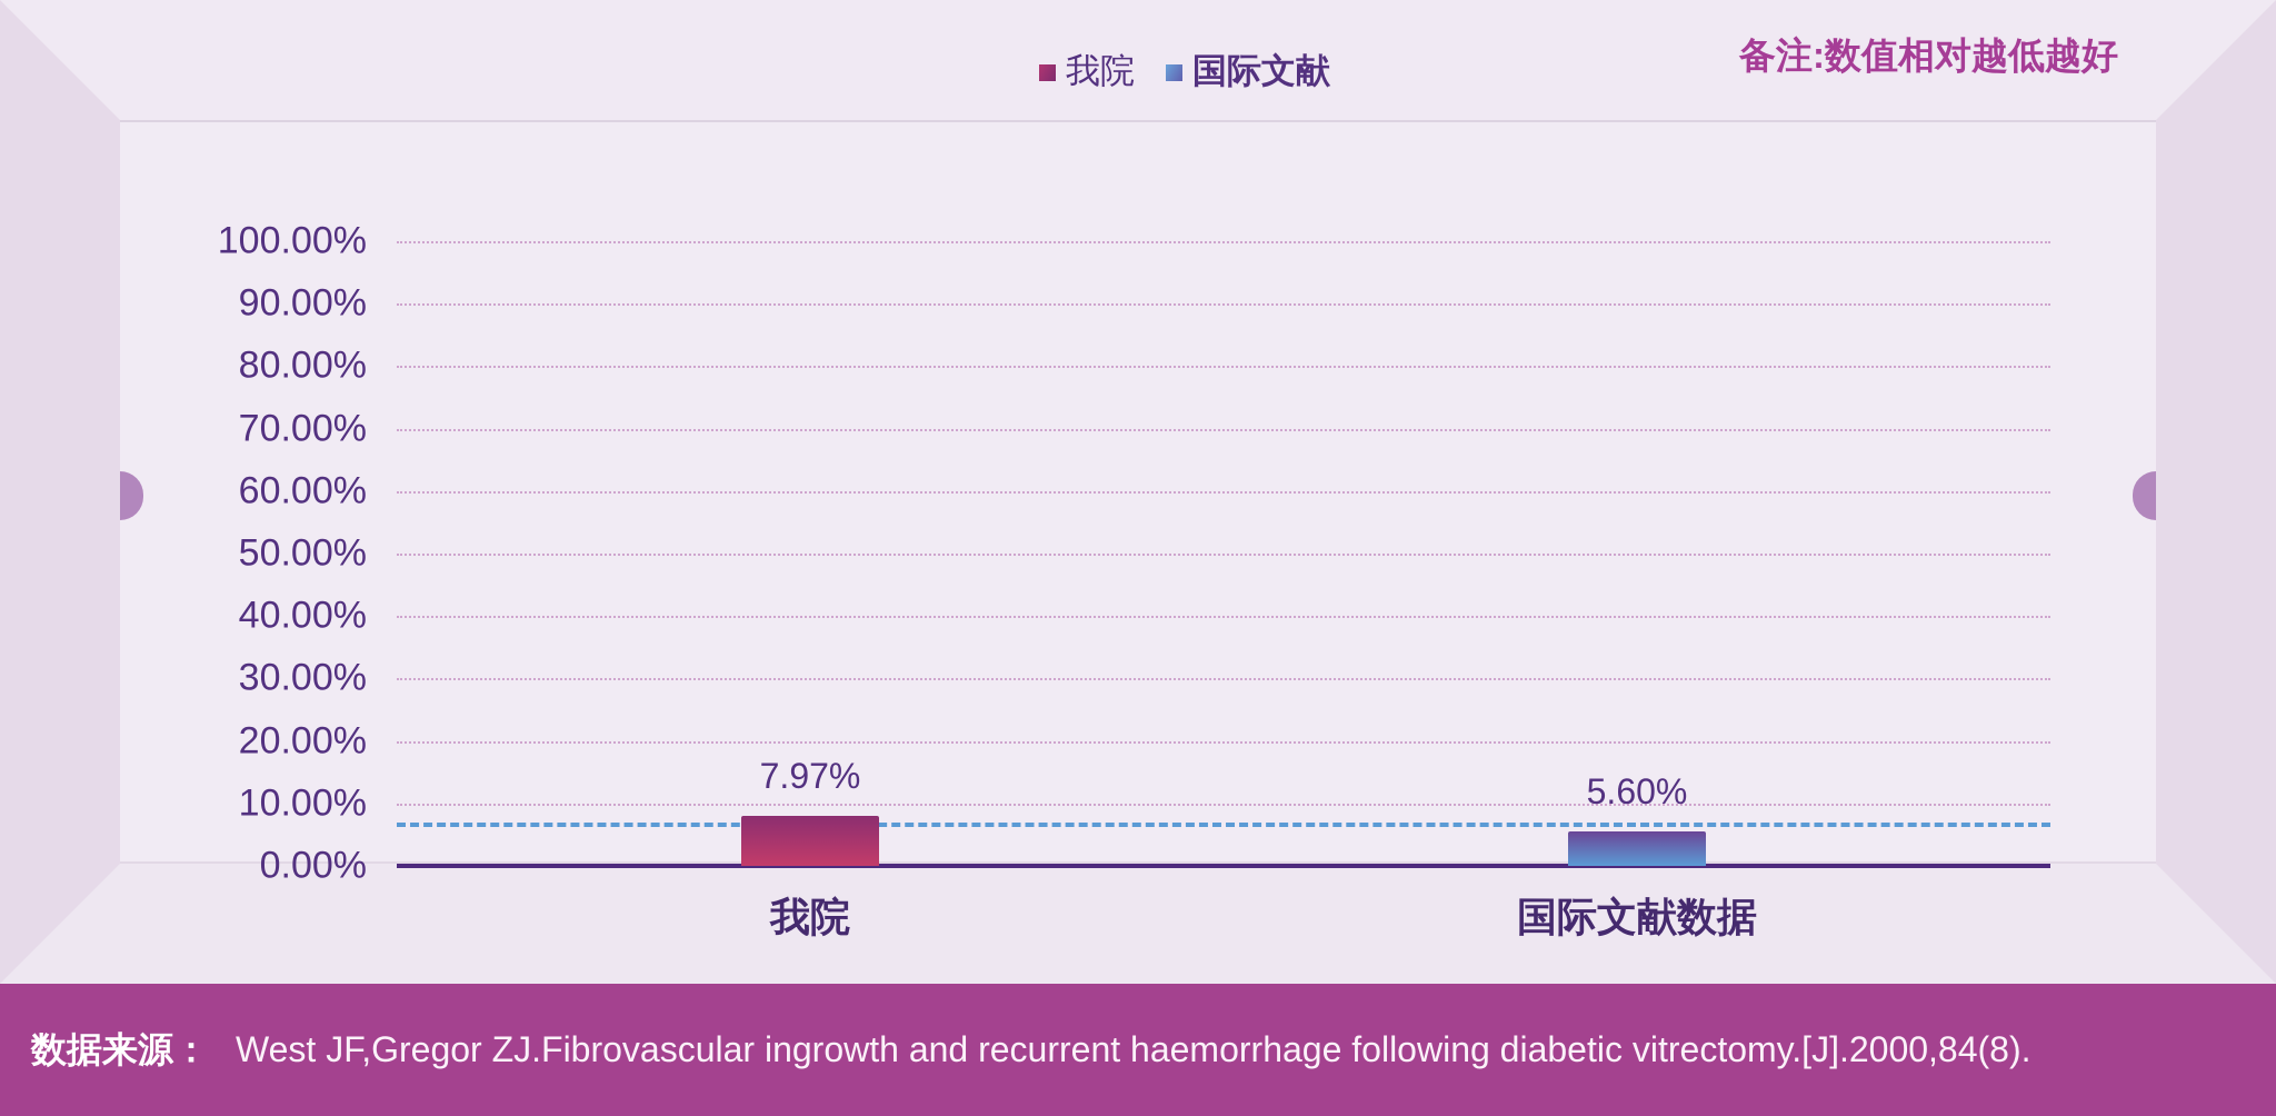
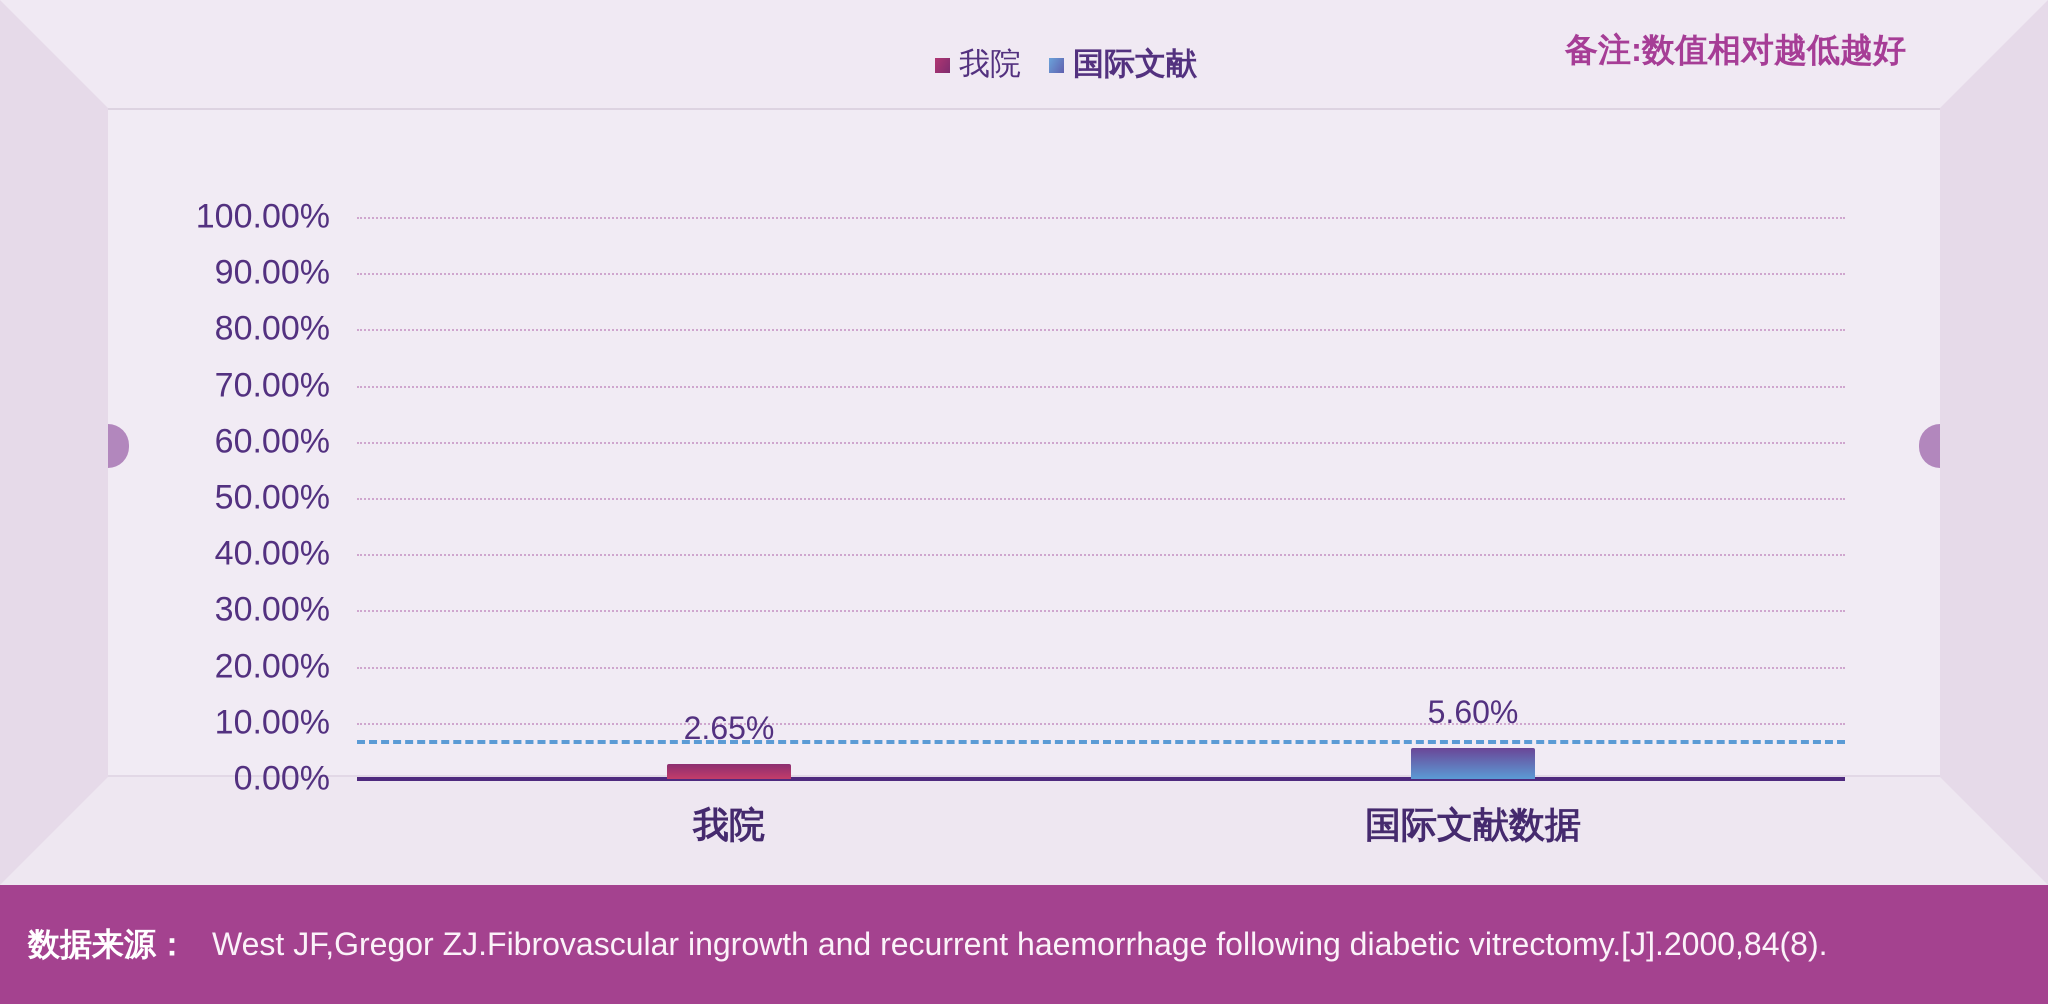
我院: 7.97% -> 2.65%
